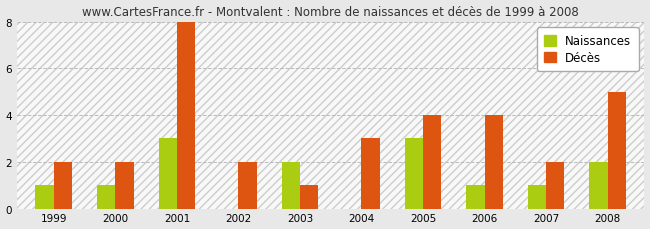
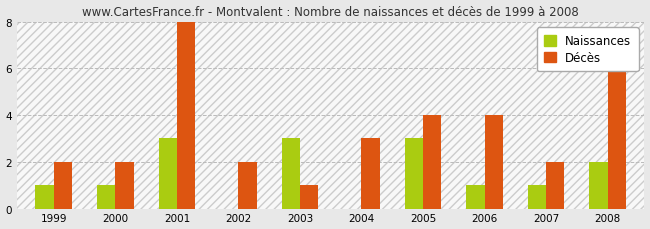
Naissances/2003: 2 -> 3
Décès/2008: 5 -> 6
